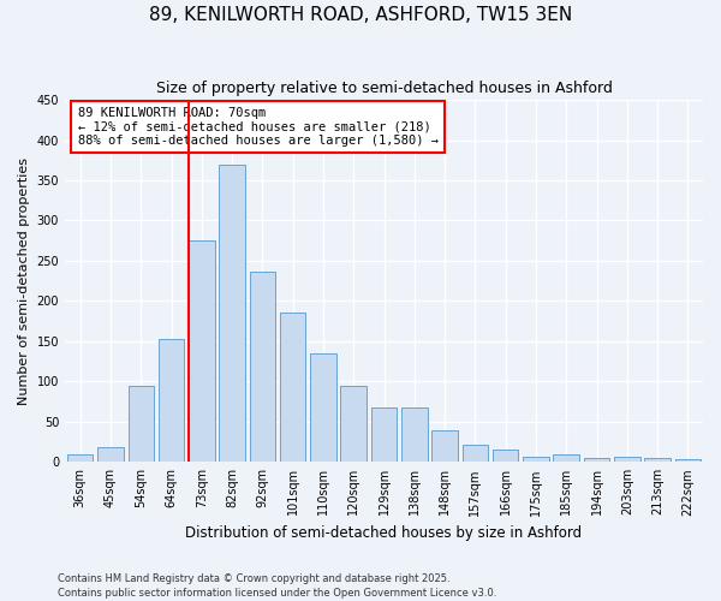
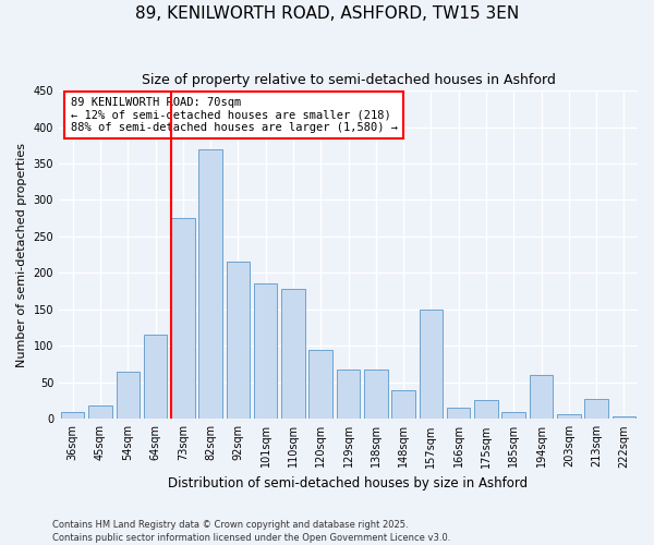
54sqm: 95 -> 64
64sqm: 153 -> 116
92sqm: 237 -> 216
110sqm: 135 -> 178
157sqm: 22 -> 150
175sqm: 7 -> 26
194sqm: 5 -> 60
213sqm: 5 -> 28
